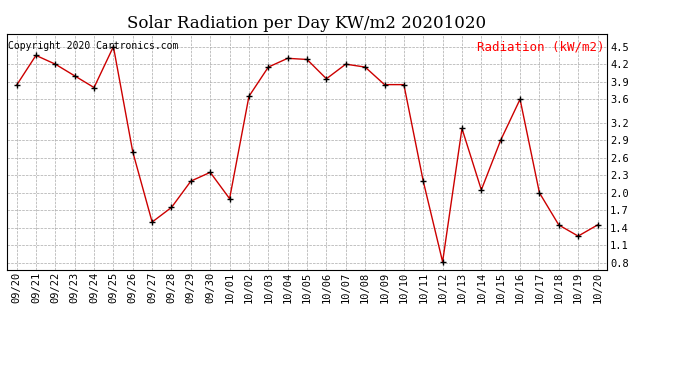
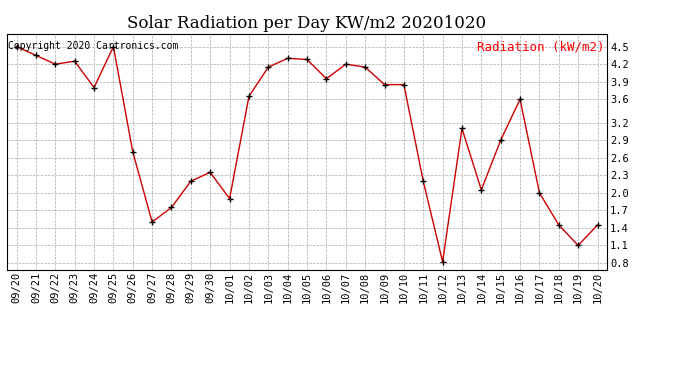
09/20: 3.84 -> 4.50
09/23: 4.00 -> 4.25
10/19: 1.26 -> 1.10
